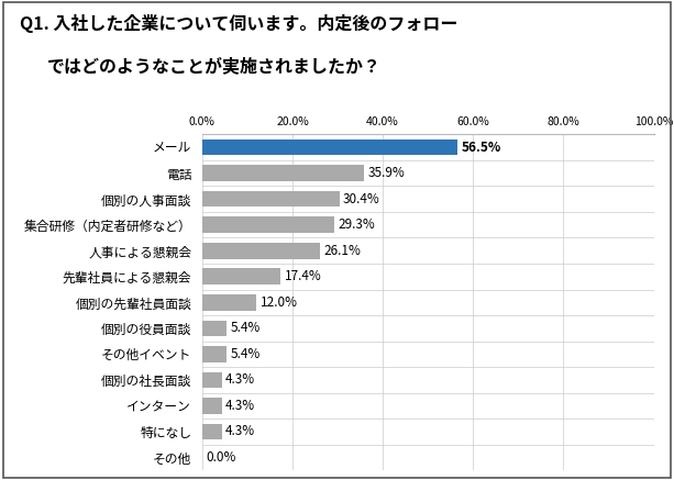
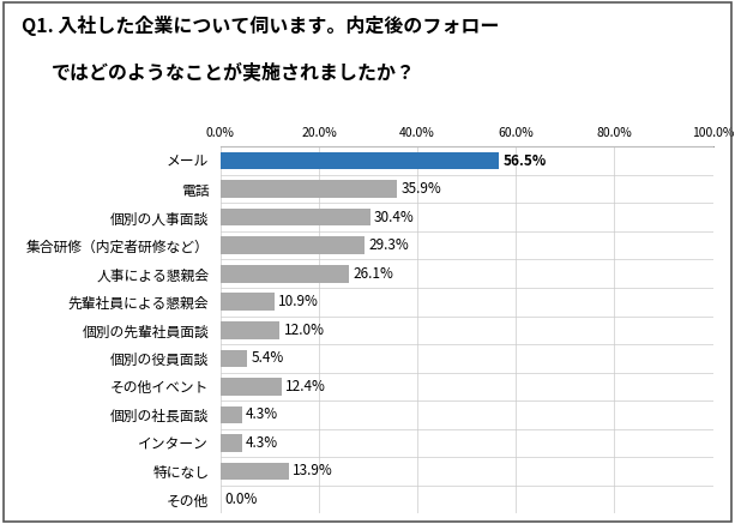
先輩社員による懇親会: 17.4% -> 10.9%
その他イベント: 5.4% -> 12.4%
特になし: 4.3% -> 13.9%
